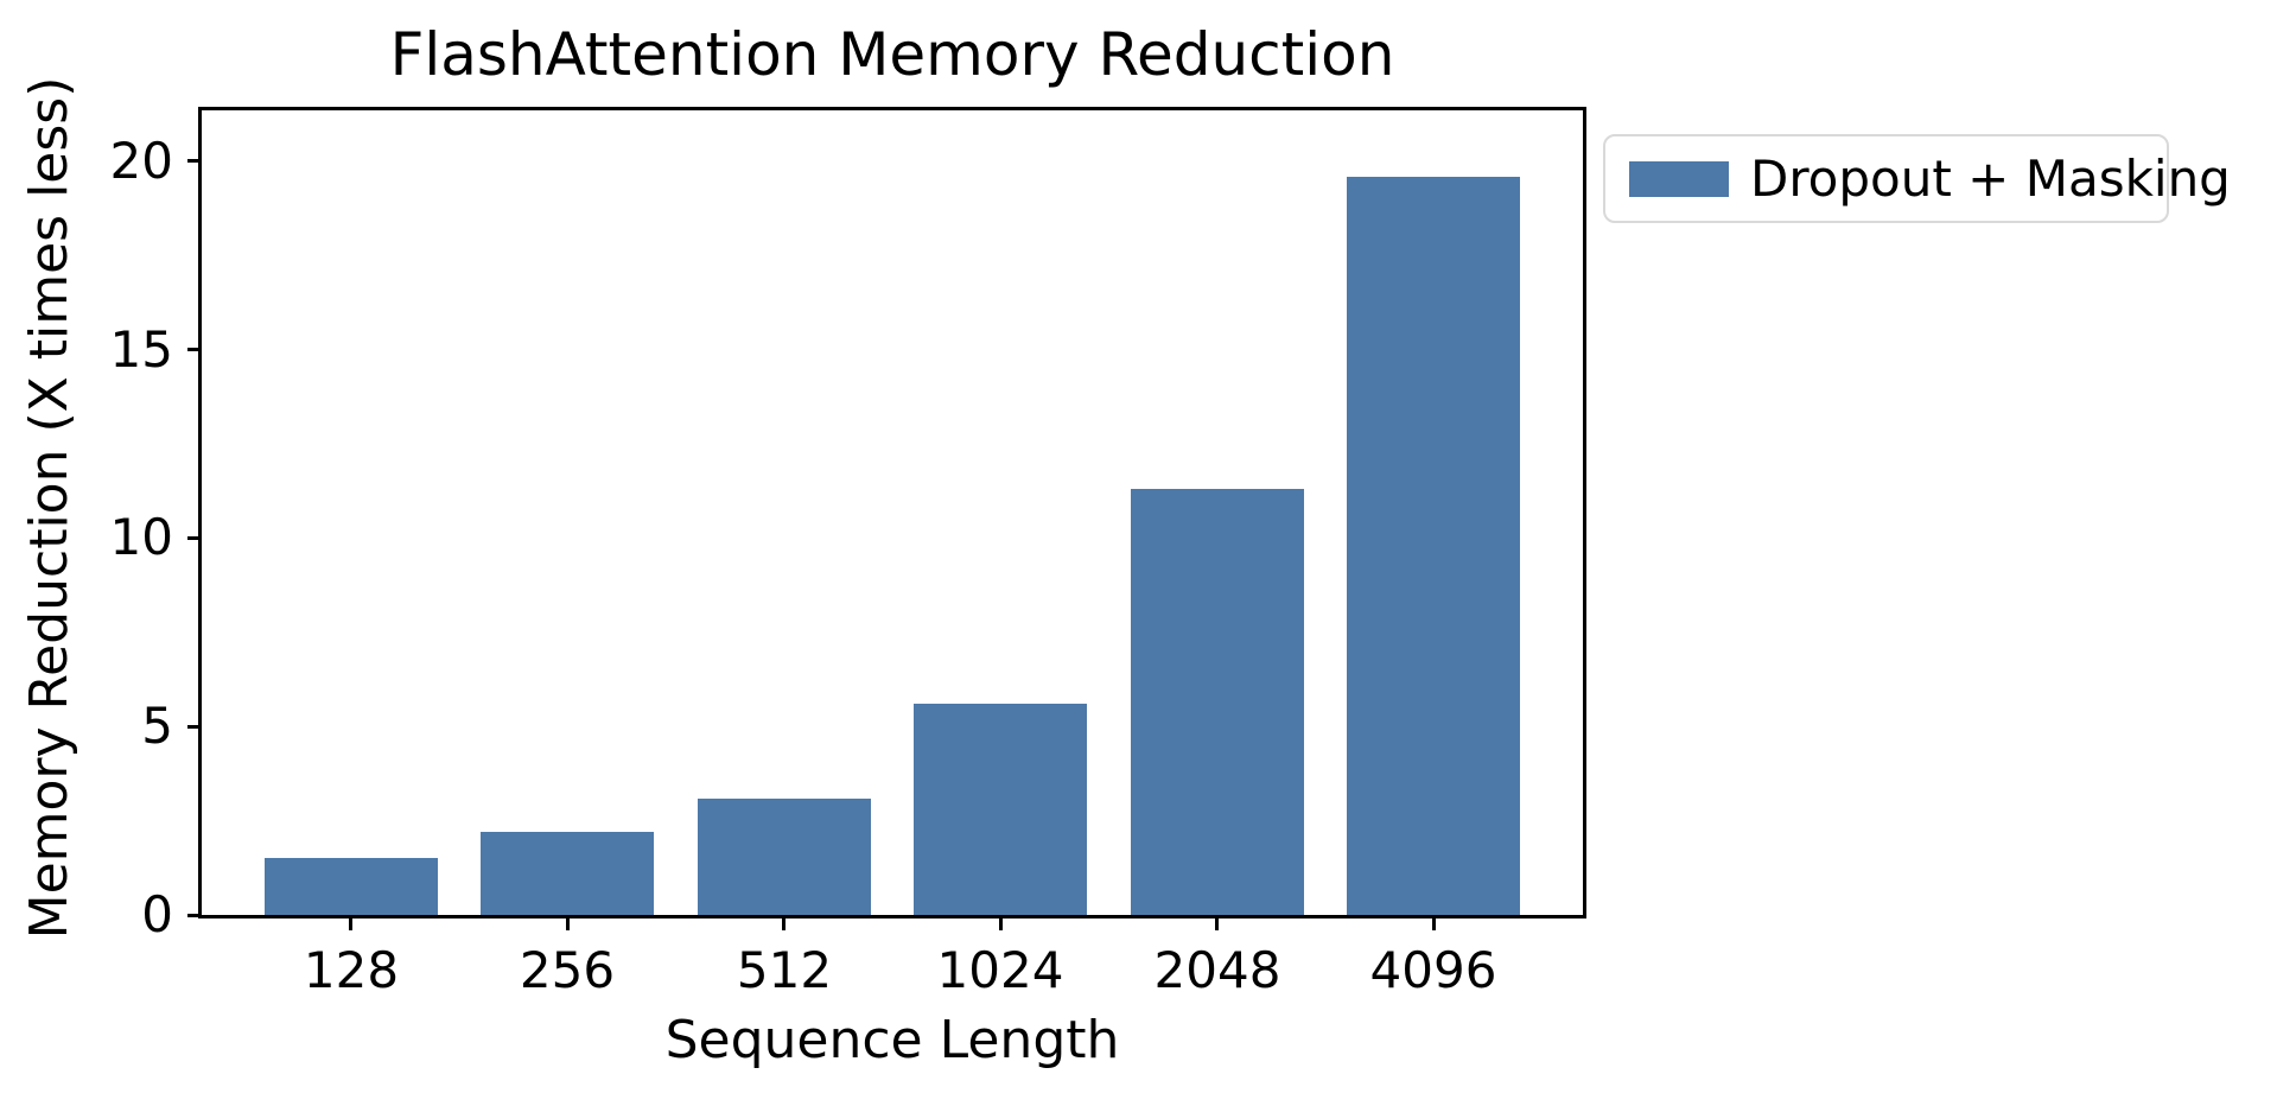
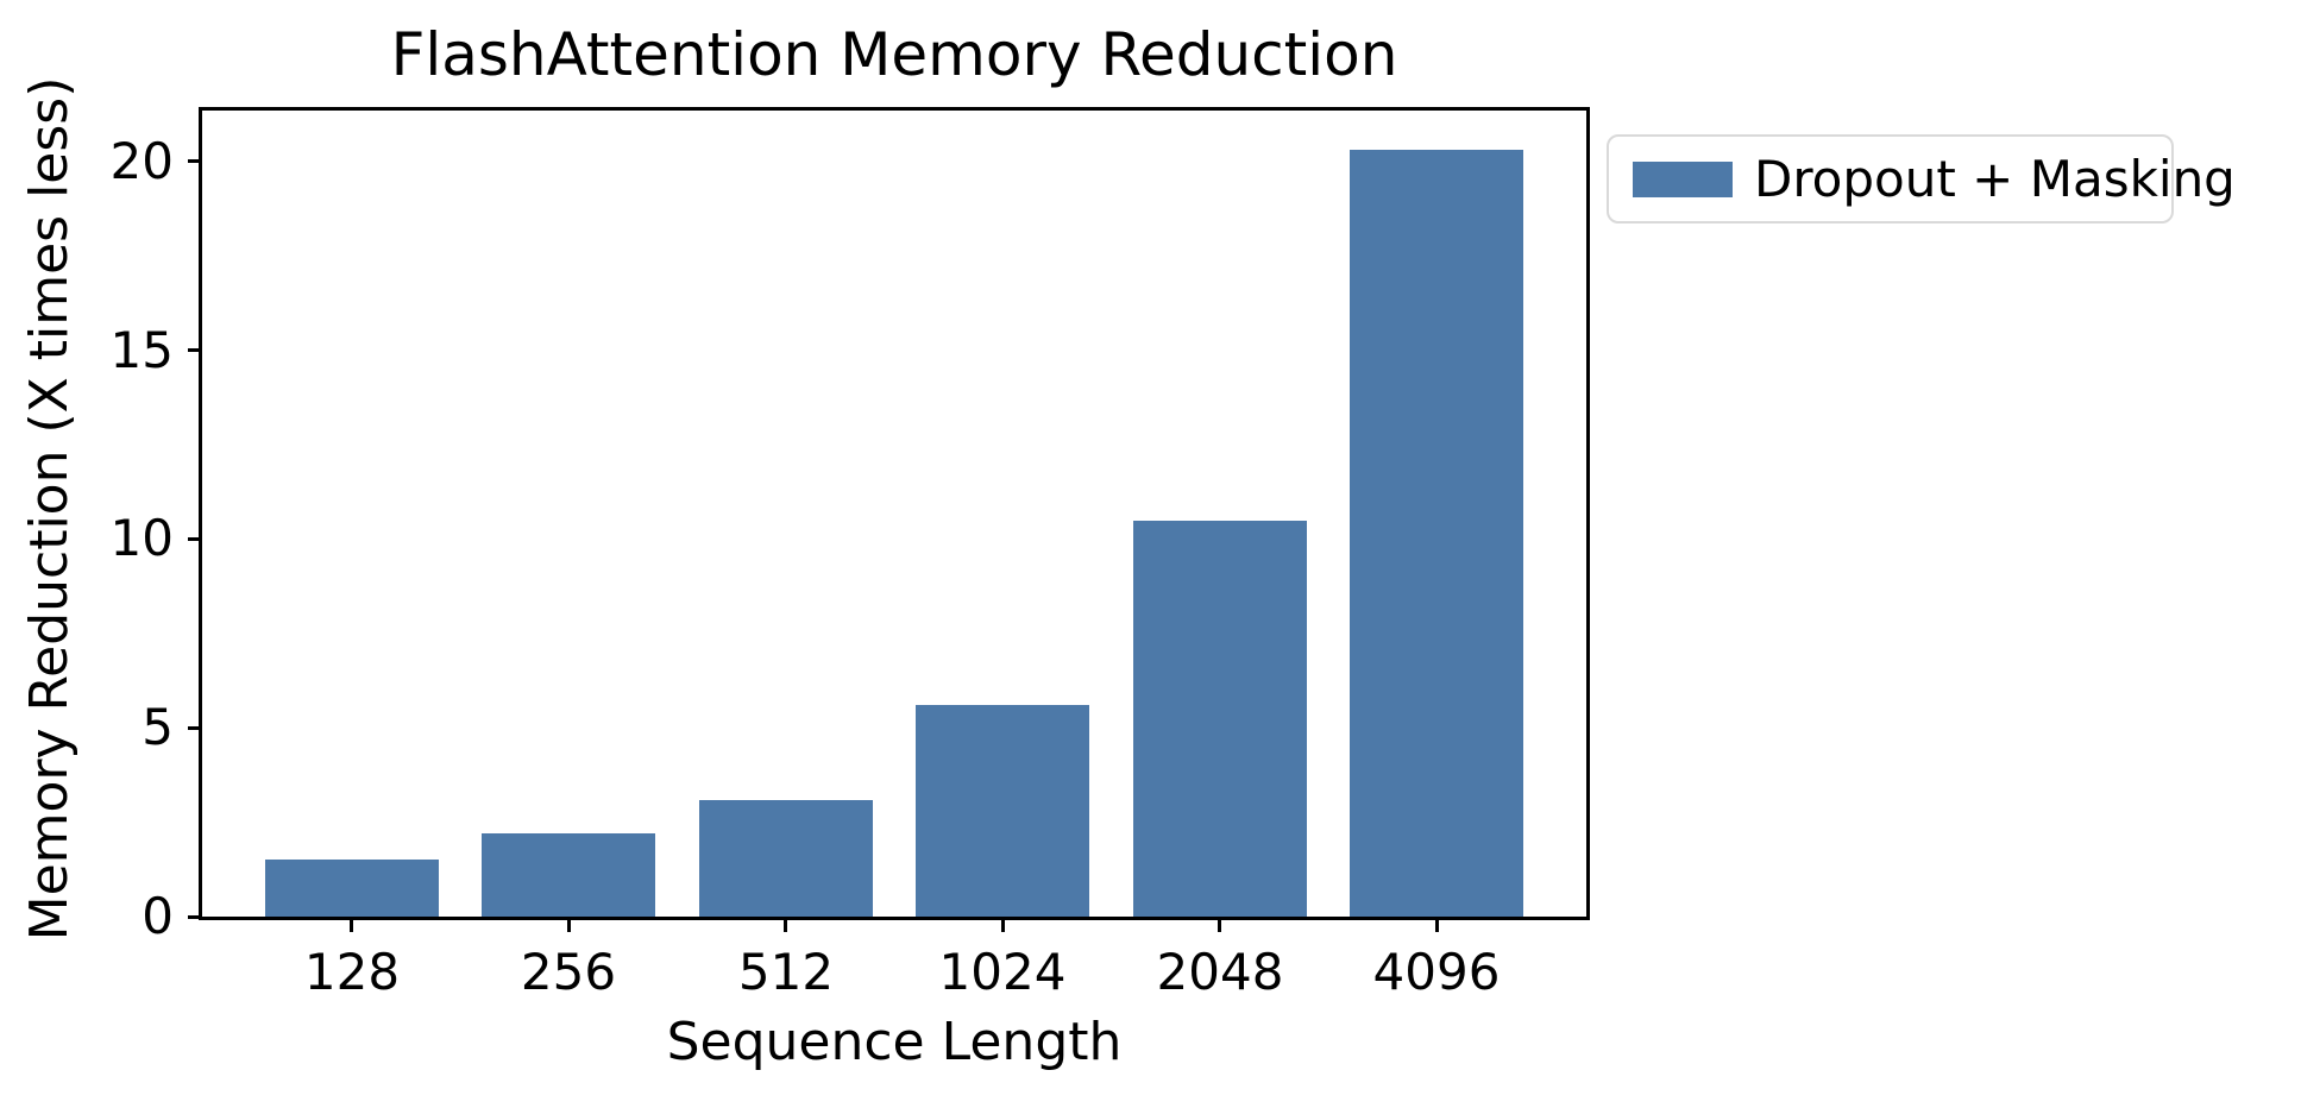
2048: 11.3 -> 10.5
4096: 19.6 -> 20.3
